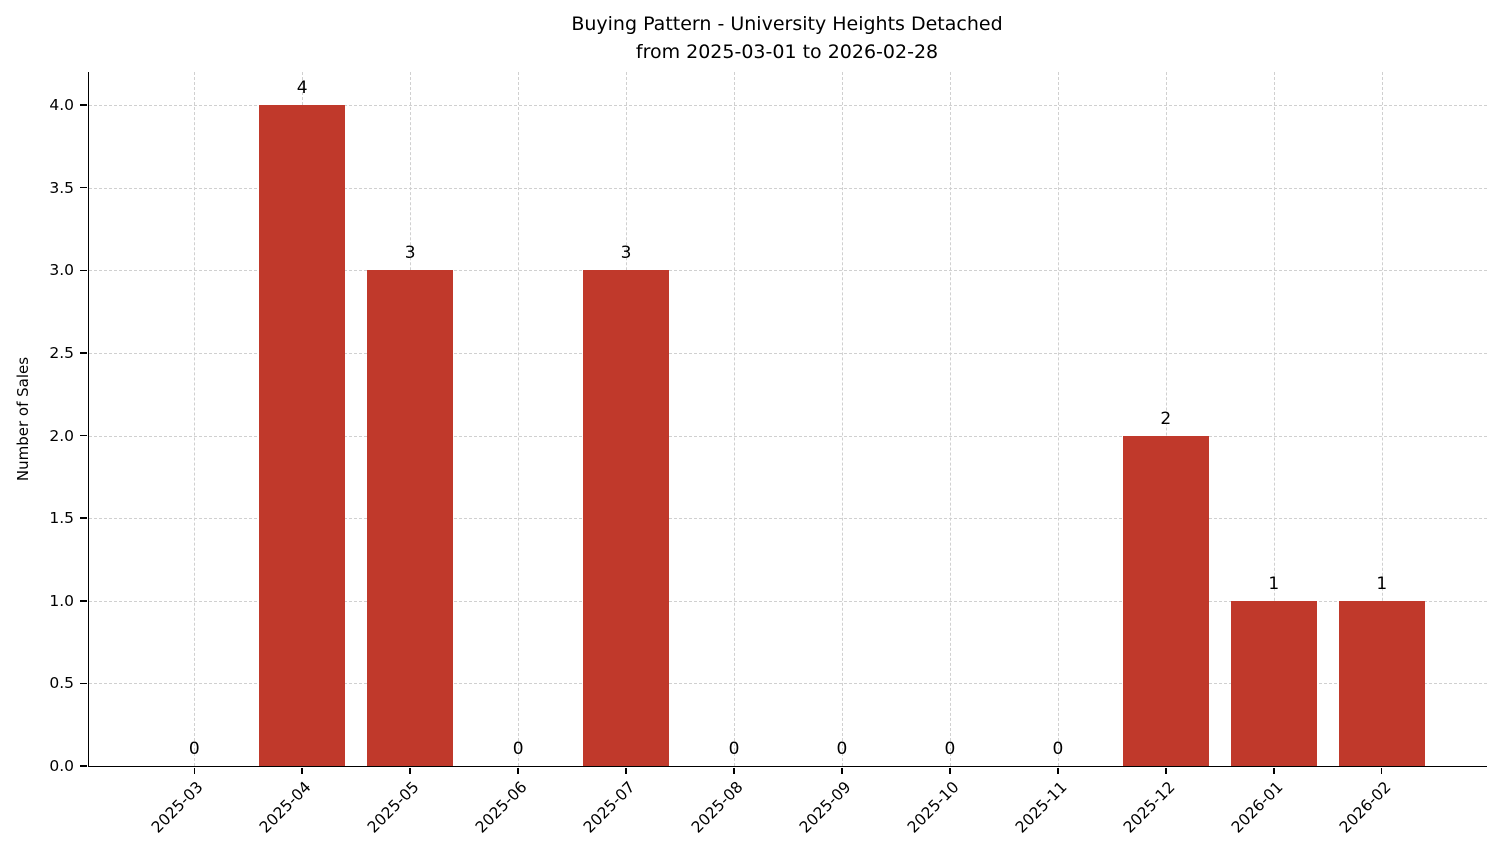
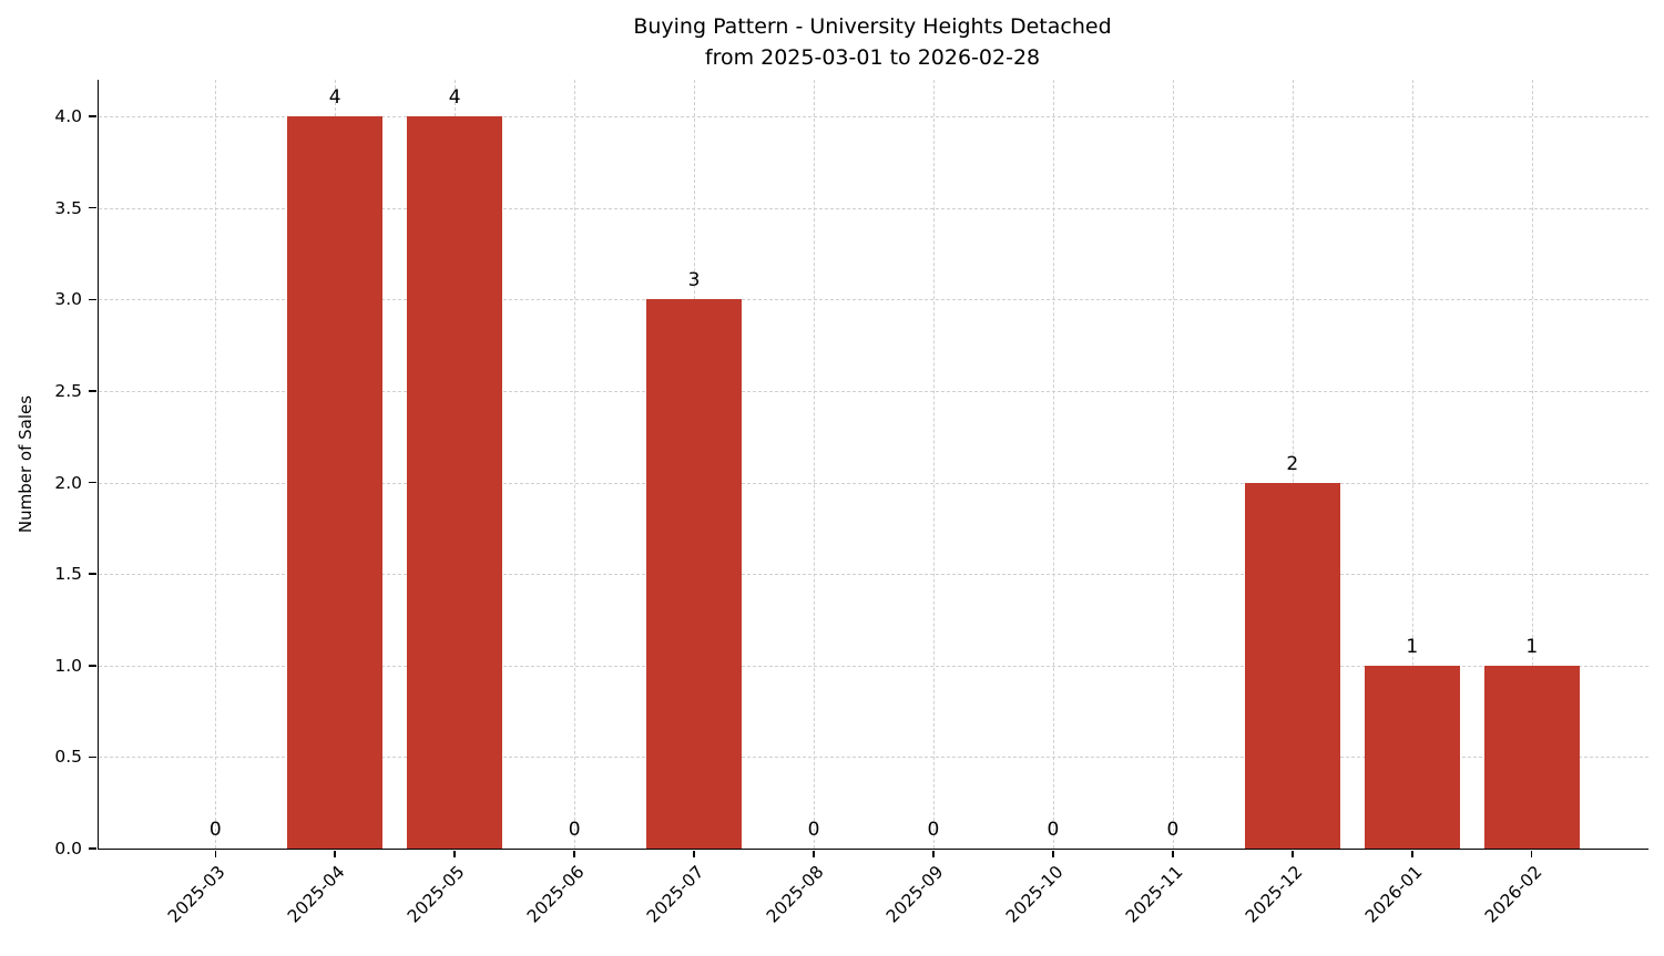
2025-05: 3 -> 4
